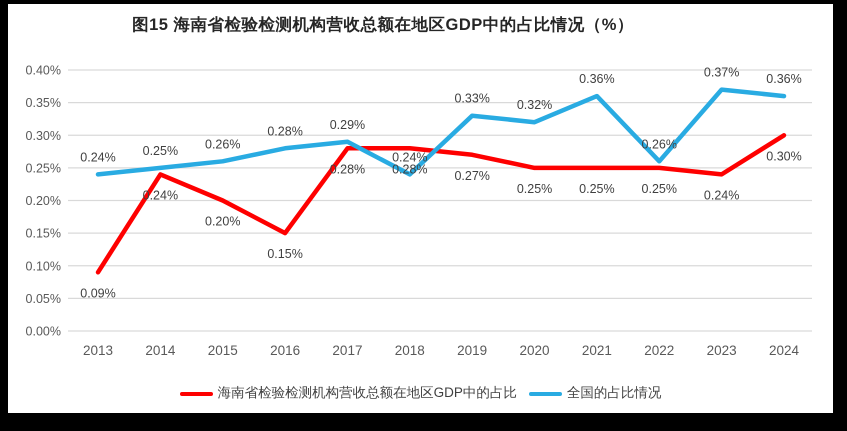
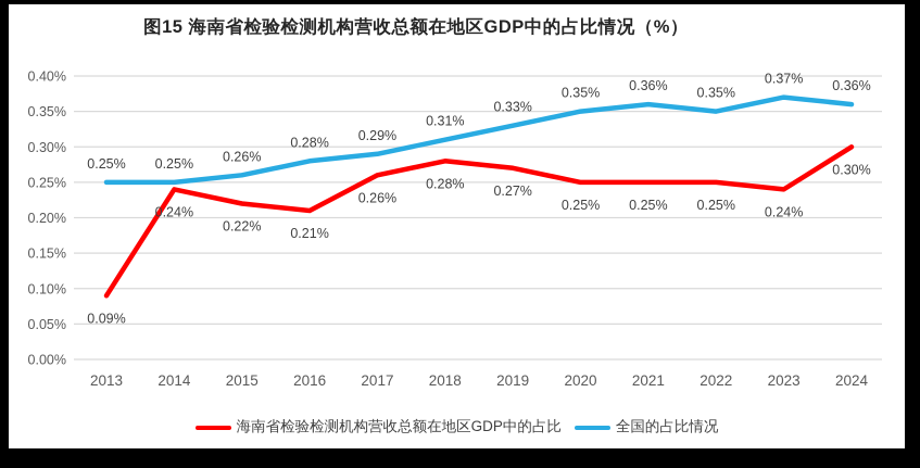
全国的占比情况/2013: 0.24% -> 0.25%
海南省检验检测机构营收总额在地区GDP中的占比/2015: 0.20% -> 0.22%
海南省检验检测机构营收总额在地区GDP中的占比/2016: 0.15% -> 0.21%
海南省检验检测机构营收总额在地区GDP中的占比/2017: 0.28% -> 0.26%
全国的占比情况/2018: 0.24% -> 0.31%
全国的占比情况/2020: 0.32% -> 0.35%
全国的占比情况/2022: 0.26% -> 0.35%
